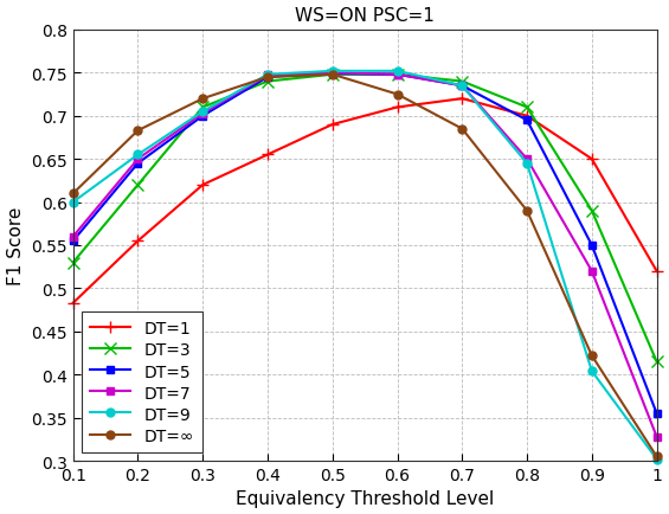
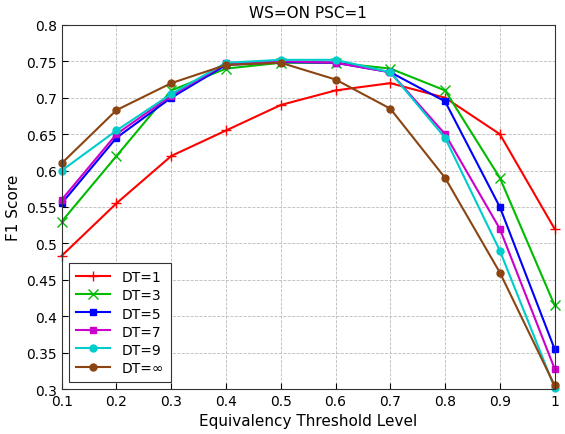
DT=9/0.9: 0.404 -> 0.490
DT=∞/0.9: 0.422 -> 0.460
